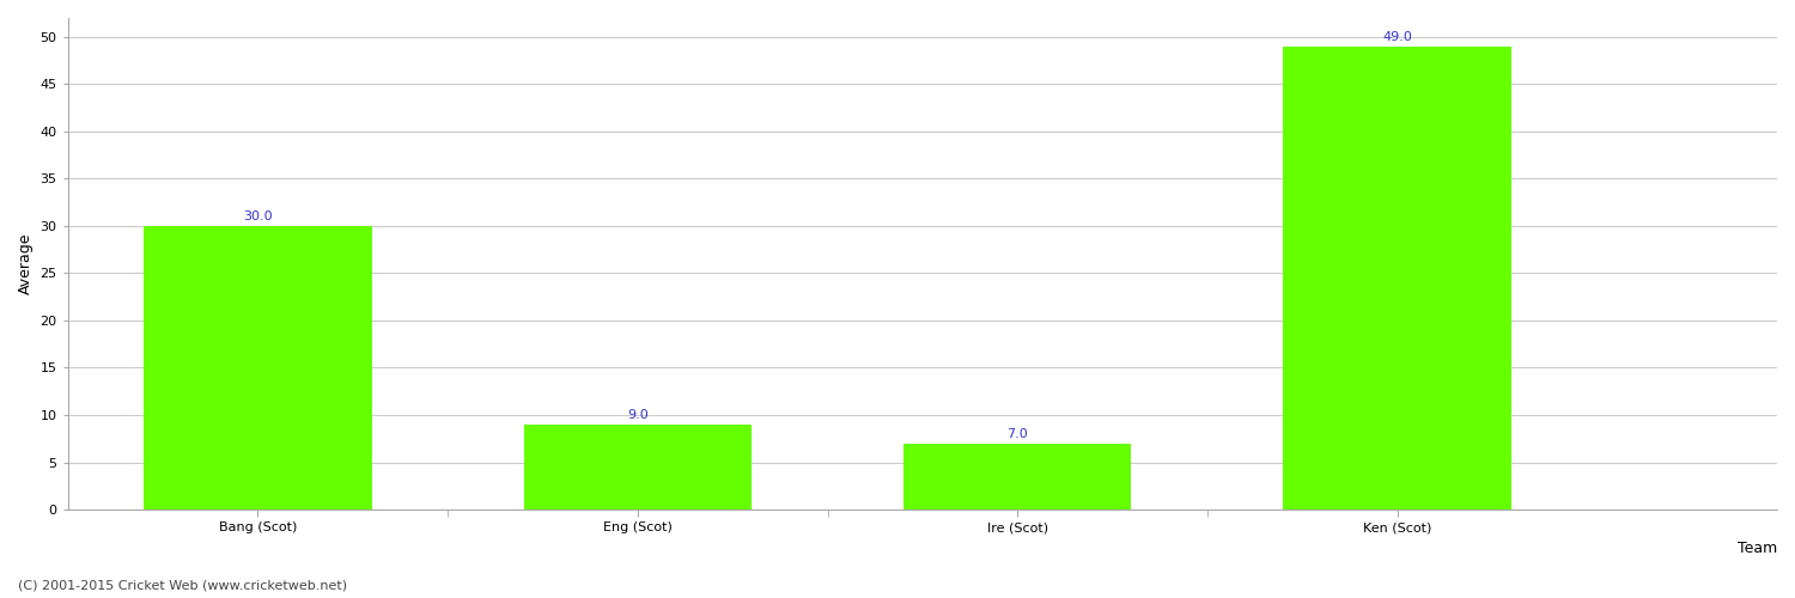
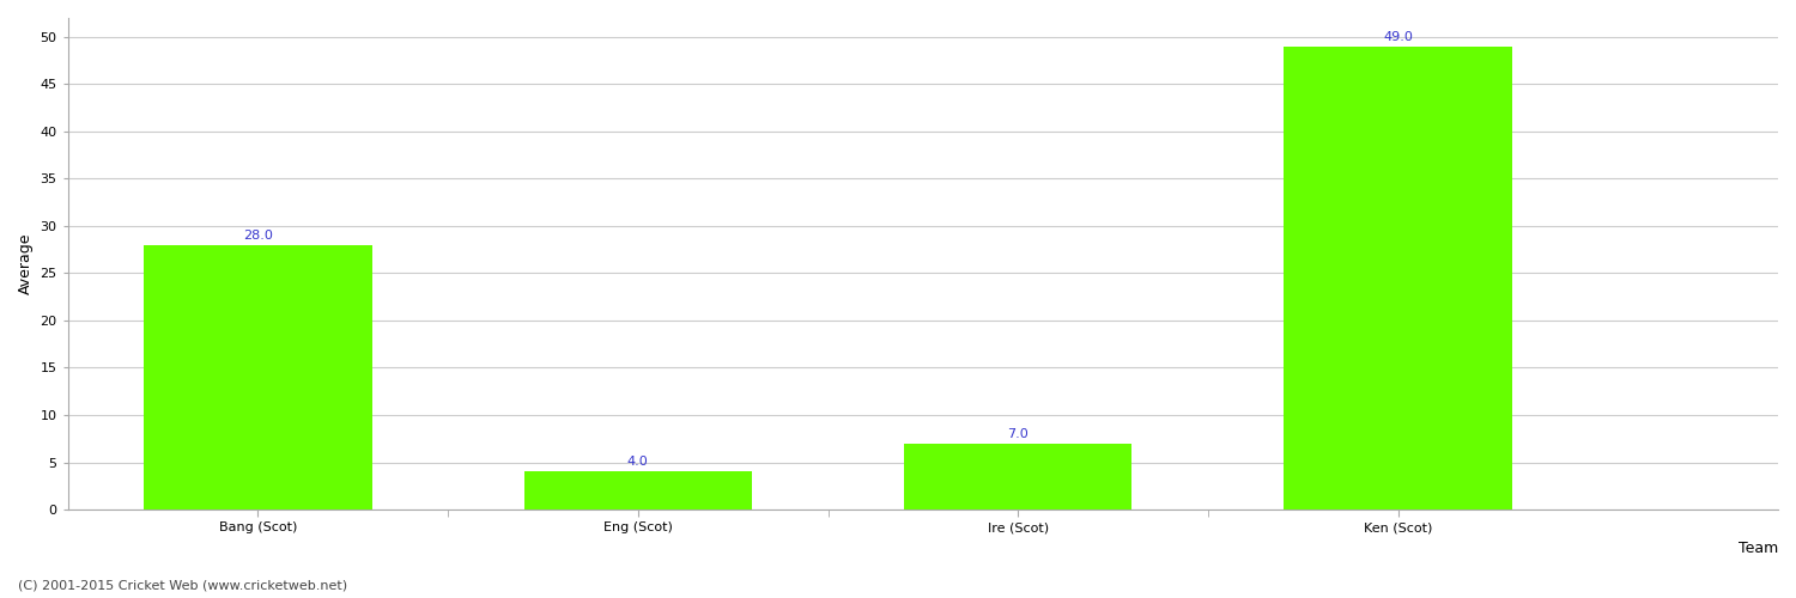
Bang (Scot): 30.0 -> 28.0
Eng (Scot): 9.0 -> 4.0
